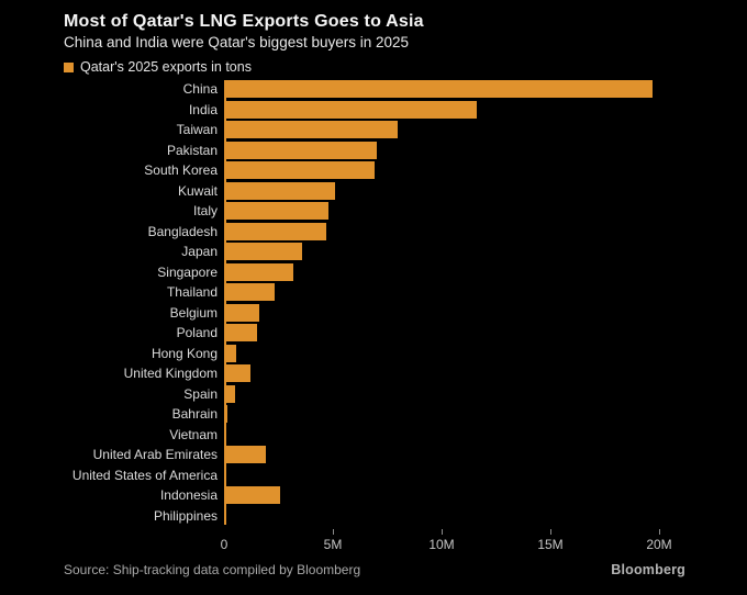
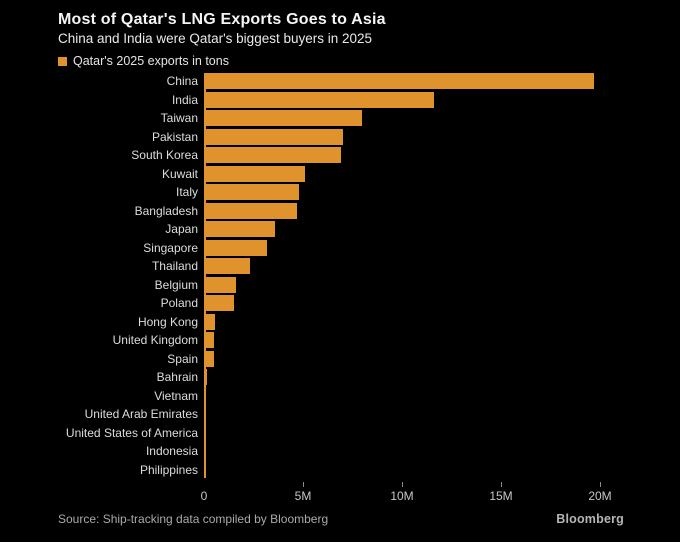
United Kingdom: 1.2M -> 0.5M
United Arab Emirates: 1.9M -> 0.1M
Indonesia: 2.6M -> 0.1M
